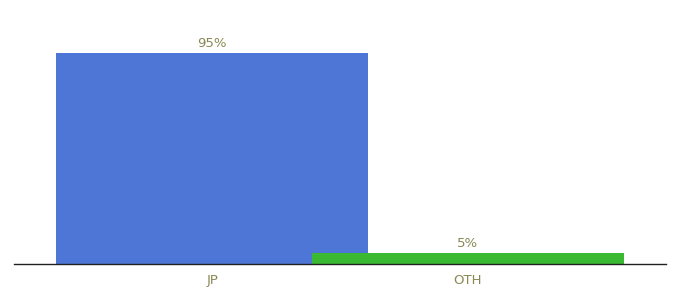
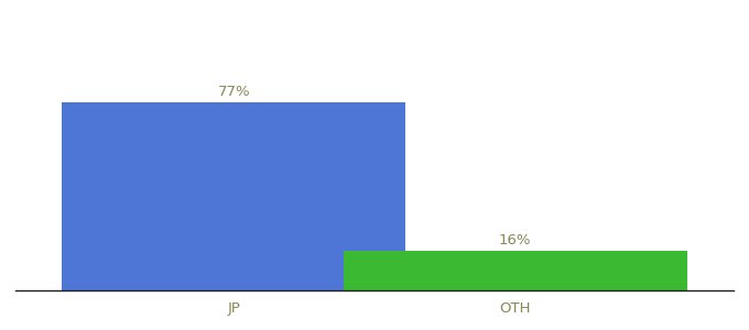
JP: 95% -> 77%
OTH: 5% -> 16%
